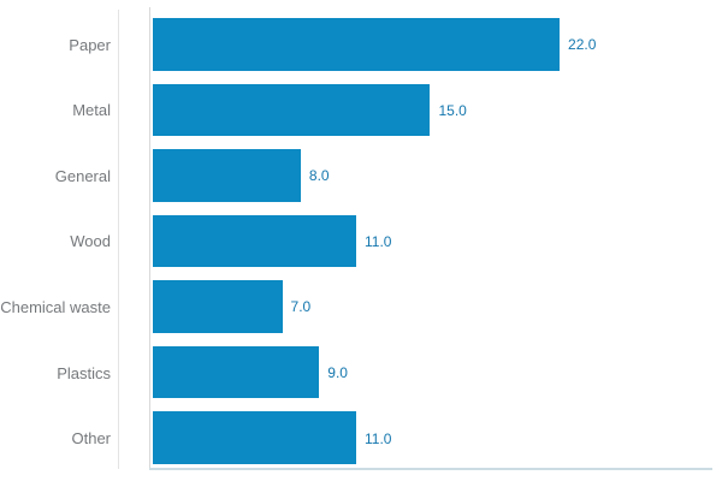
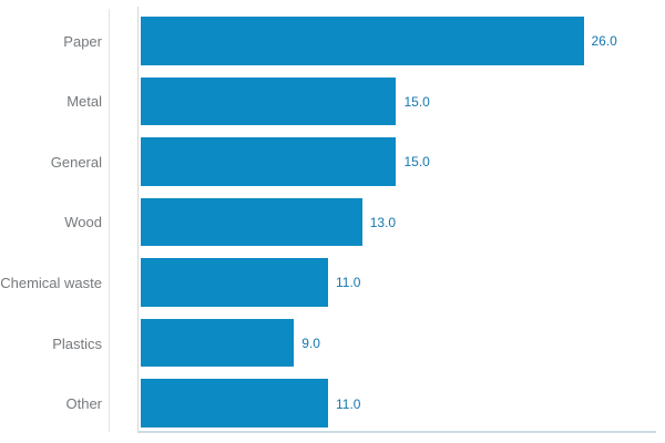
Paper: 22.0 -> 26.0
General: 8.0 -> 15.0
Wood: 11.0 -> 13.0
Chemical waste: 7.0 -> 11.0
